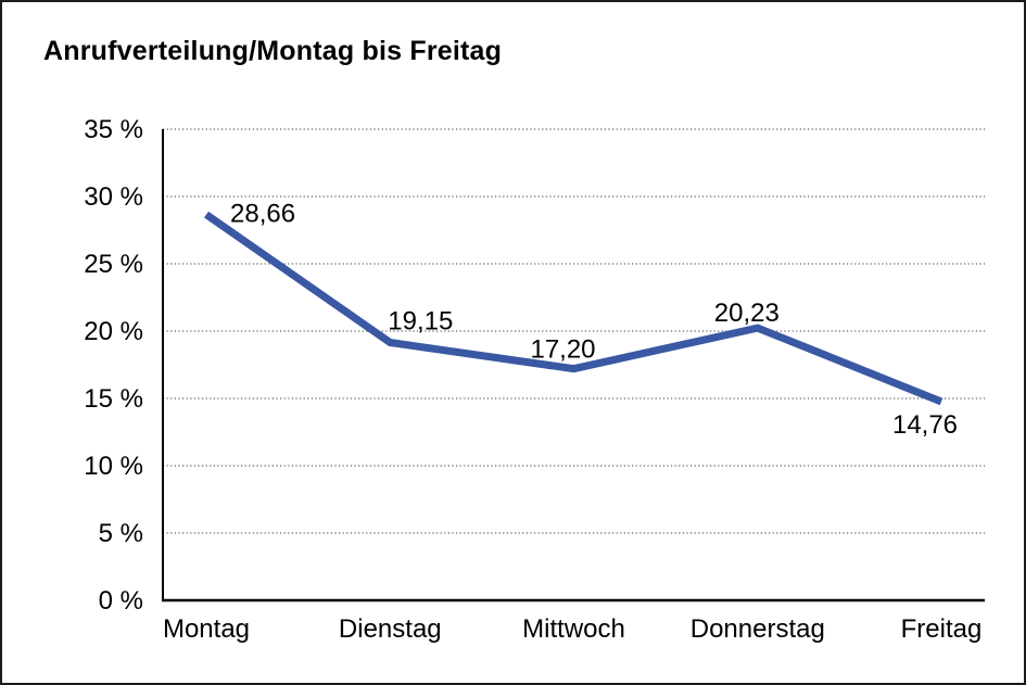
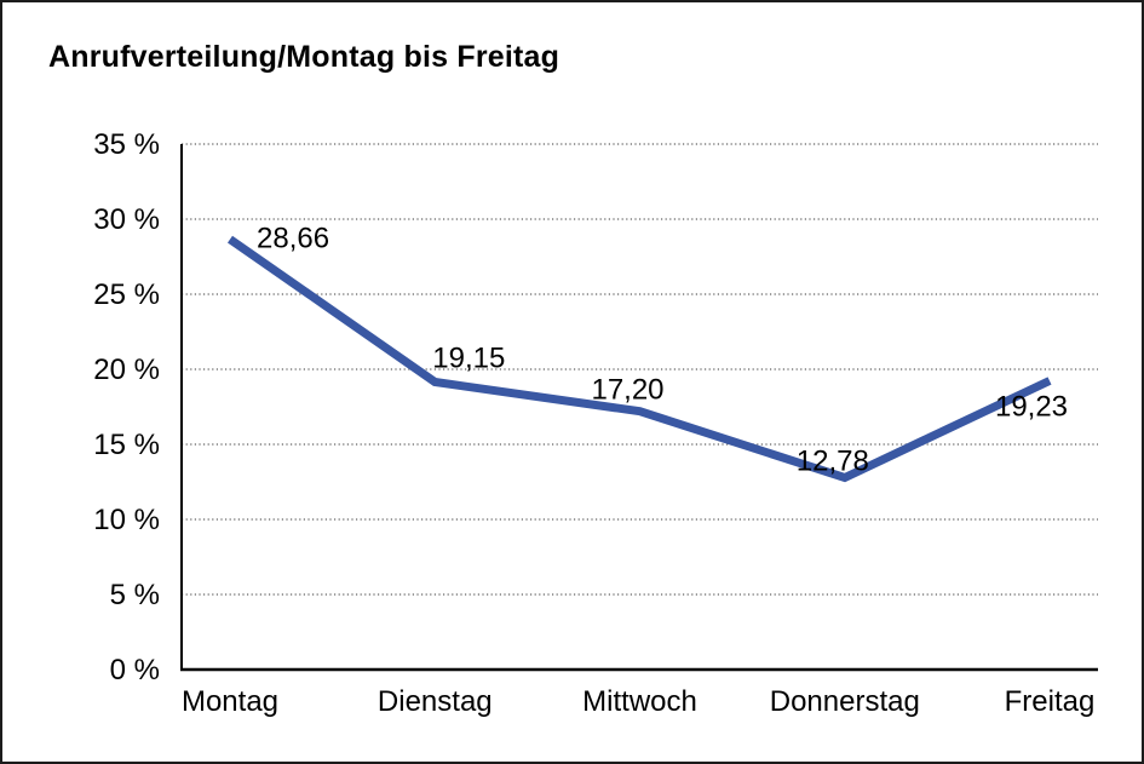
Donnerstag: 20,23 -> 12,78
Freitag: 14,76 -> 19,23
